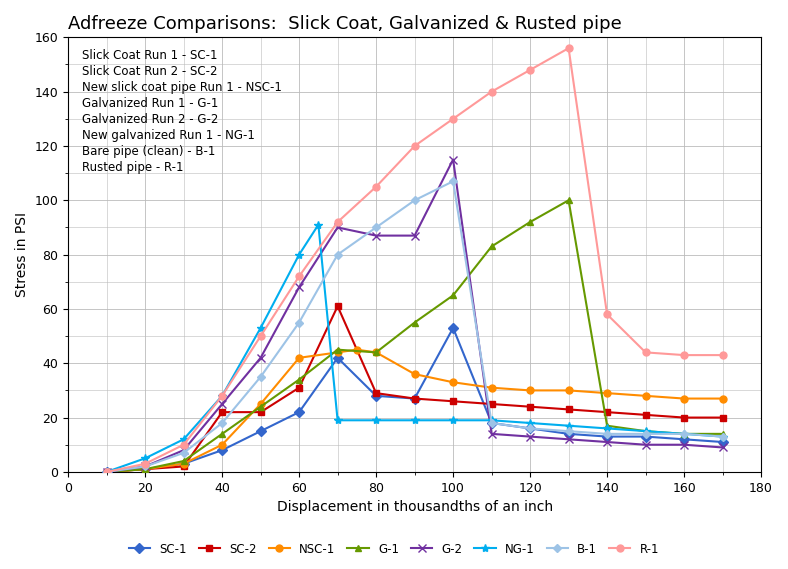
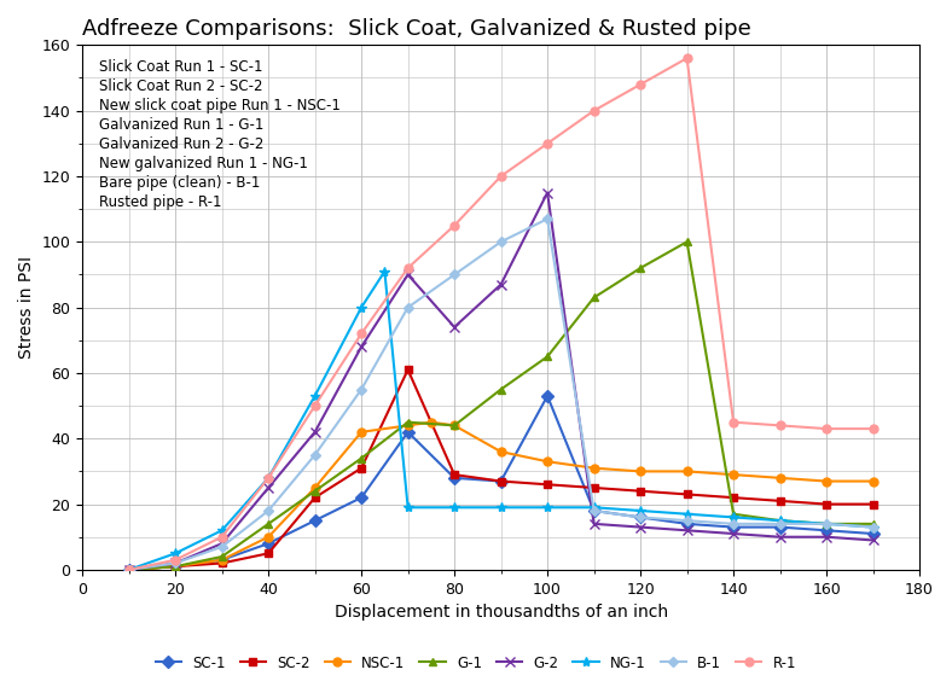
SC-2/40: 22 -> 5
G-2/80: 87 -> 74
R-1/140: 58 -> 45
